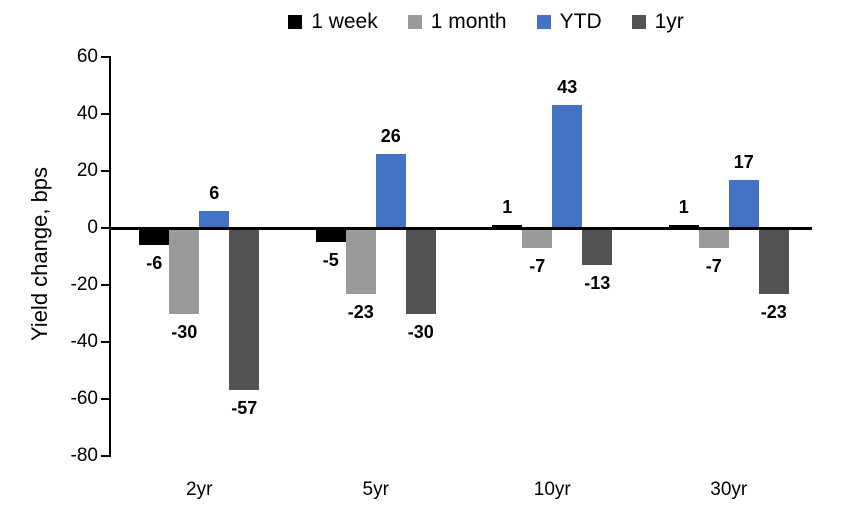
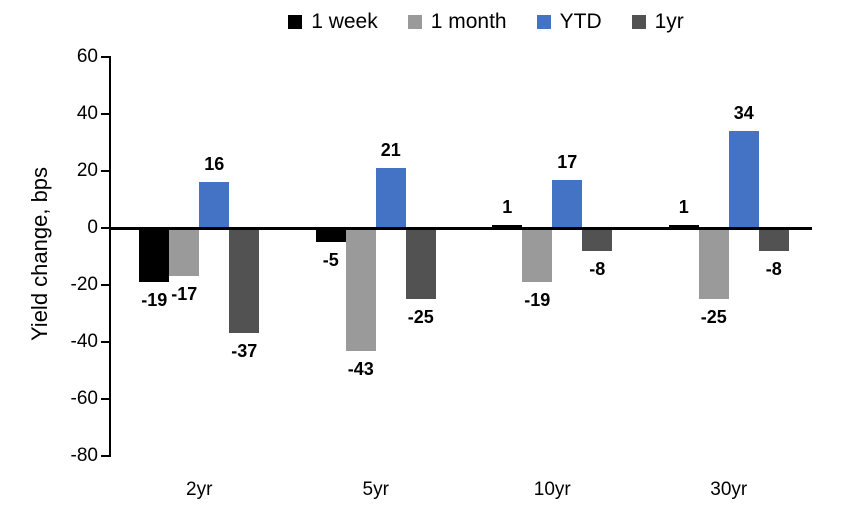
1 week/2yr: -6 -> -19
1 month/2yr: -30 -> -17
YTD/2yr: 6 -> 16
1yr/2yr: -57 -> -37
1 month/5yr: -23 -> -43
YTD/5yr: 26 -> 21
1yr/5yr: -30 -> -25
1 month/10yr: -7 -> -19
YTD/10yr: 43 -> 17
1yr/10yr: -13 -> -8
1 month/30yr: -7 -> -25
YTD/30yr: 17 -> 34
1yr/30yr: -23 -> -8
